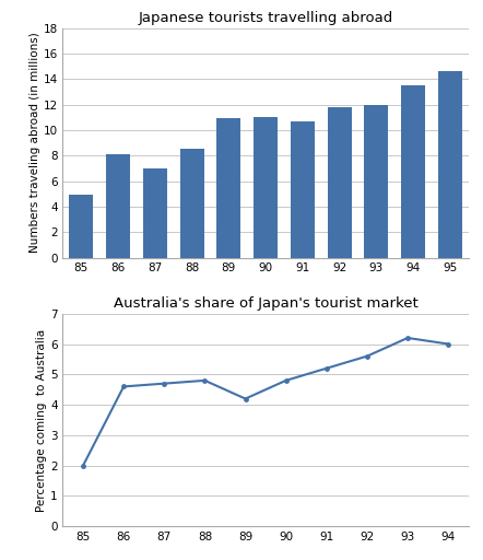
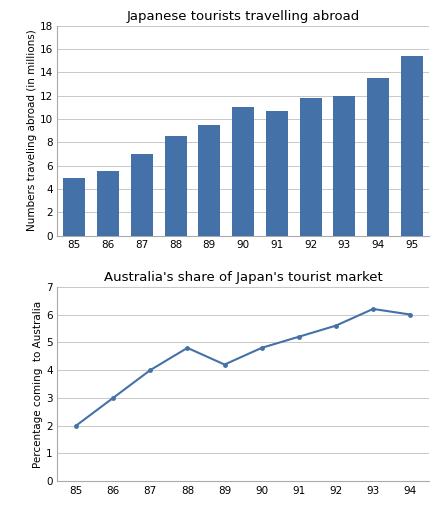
Japanese tourists travelling abroad/86: 8.1 -> 5.5
Japanese tourists travelling abroad/89: 10.9 -> 9.5
Japanese tourists travelling abroad/95: 14.6 -> 15.4
Australia's share of Japan's tourist market/86: 4.6 -> 3.0
Australia's share of Japan's tourist market/87: 4.7 -> 4.0
